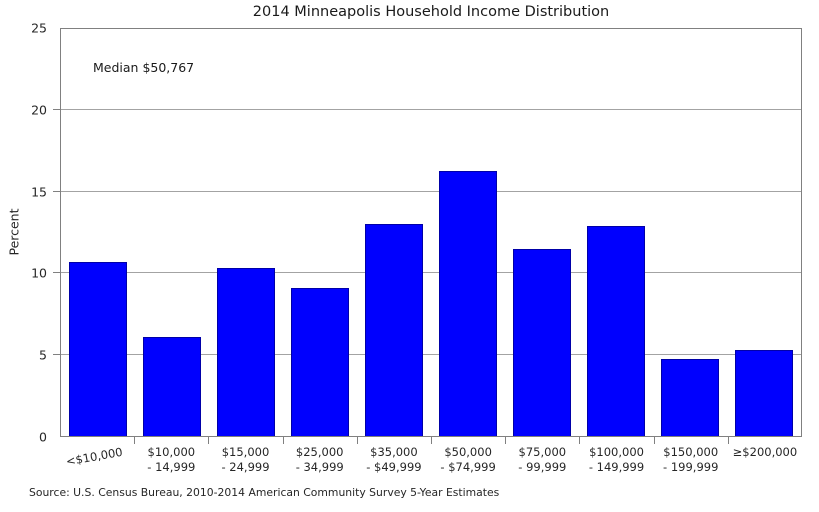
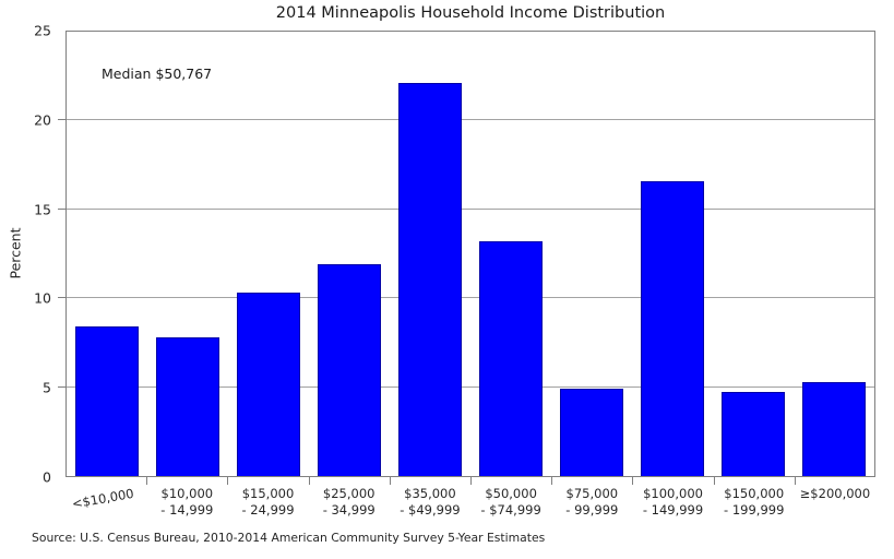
<$10,000: 10.7 -> 8.4
$10,000 - 14,999: 6.1 -> 7.8
$25,000 - 34,999: 9.1 -> 11.9
$35,000 - $49,999: 13.0 -> 22.1
$50,000 - $74,999: 16.3 -> 13.2
$75,000 - 99,999: 11.5 -> 4.9
$100,000 - 149,999: 12.9 -> 16.6
